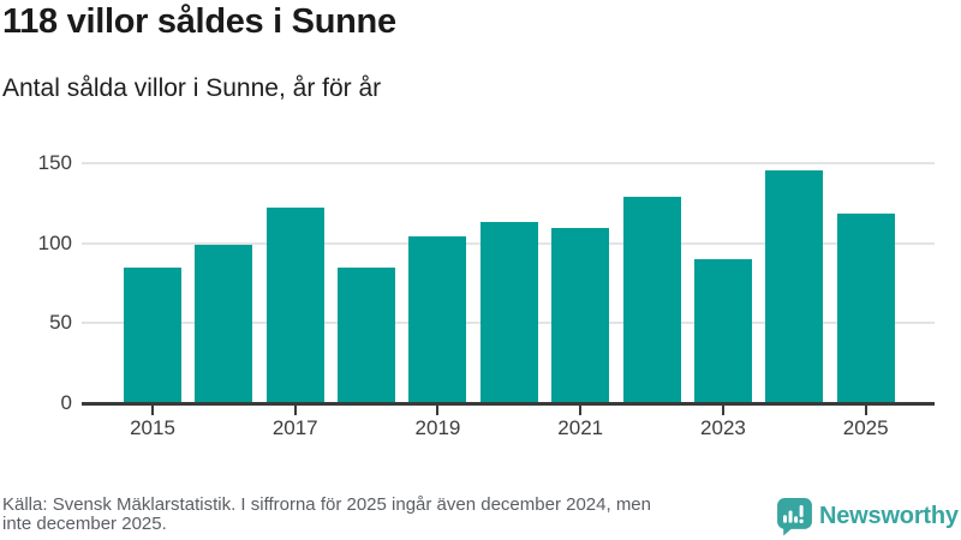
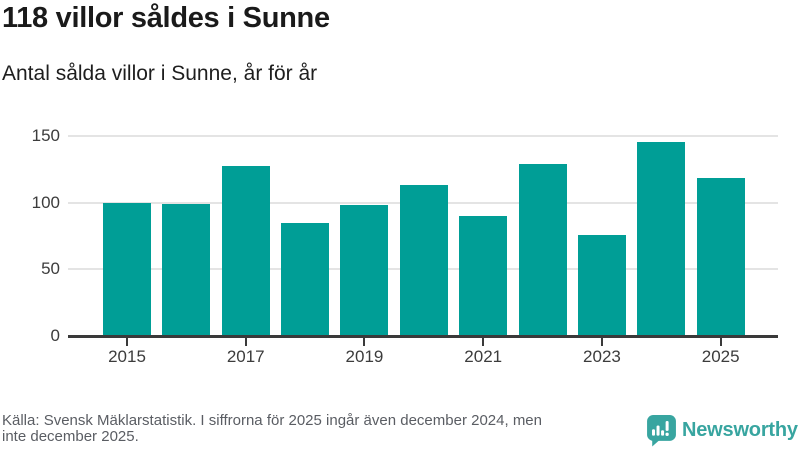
2015: 85 -> 100
2017: 122 -> 127
2019: 104 -> 98
2021: 109 -> 90
2023: 90 -> 76
